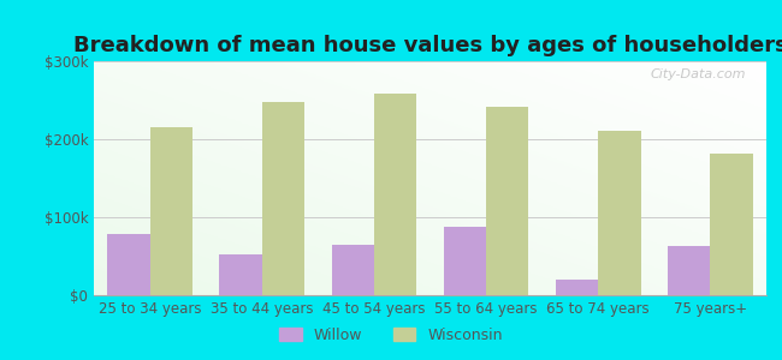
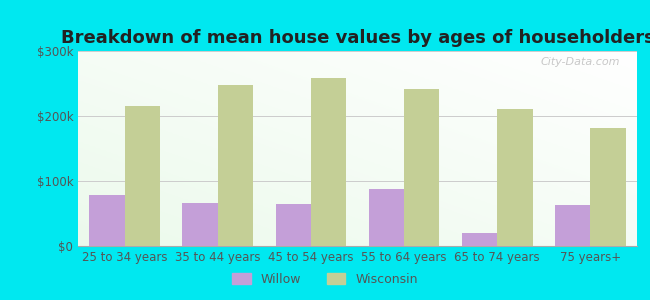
Willow/35 to 44 years: $52k -> $66k
